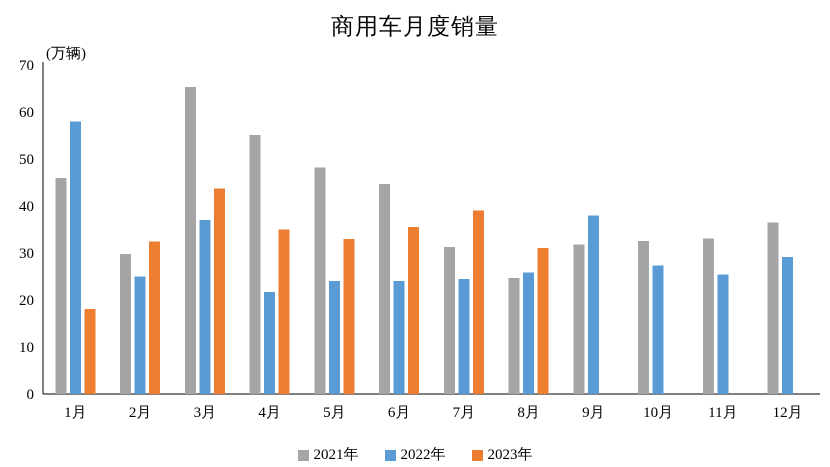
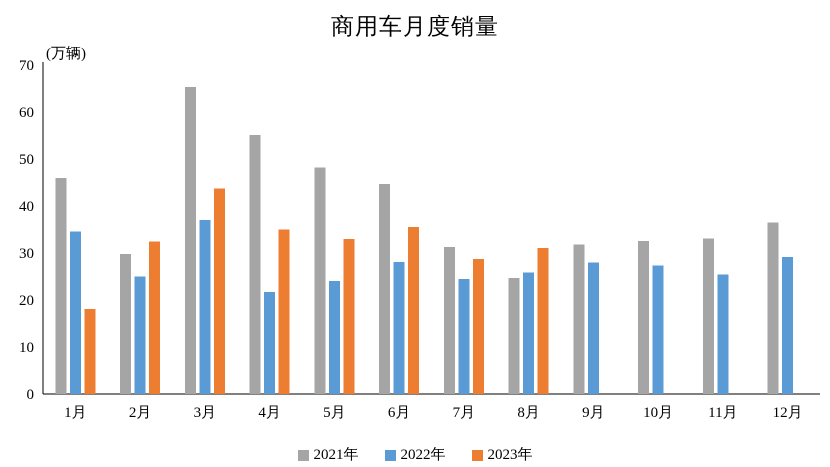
2022年/1月: 58 -> 35
2022年/6月: 24 -> 28
2023年/7月: 39 -> 29
2022年/9月: 38 -> 28
